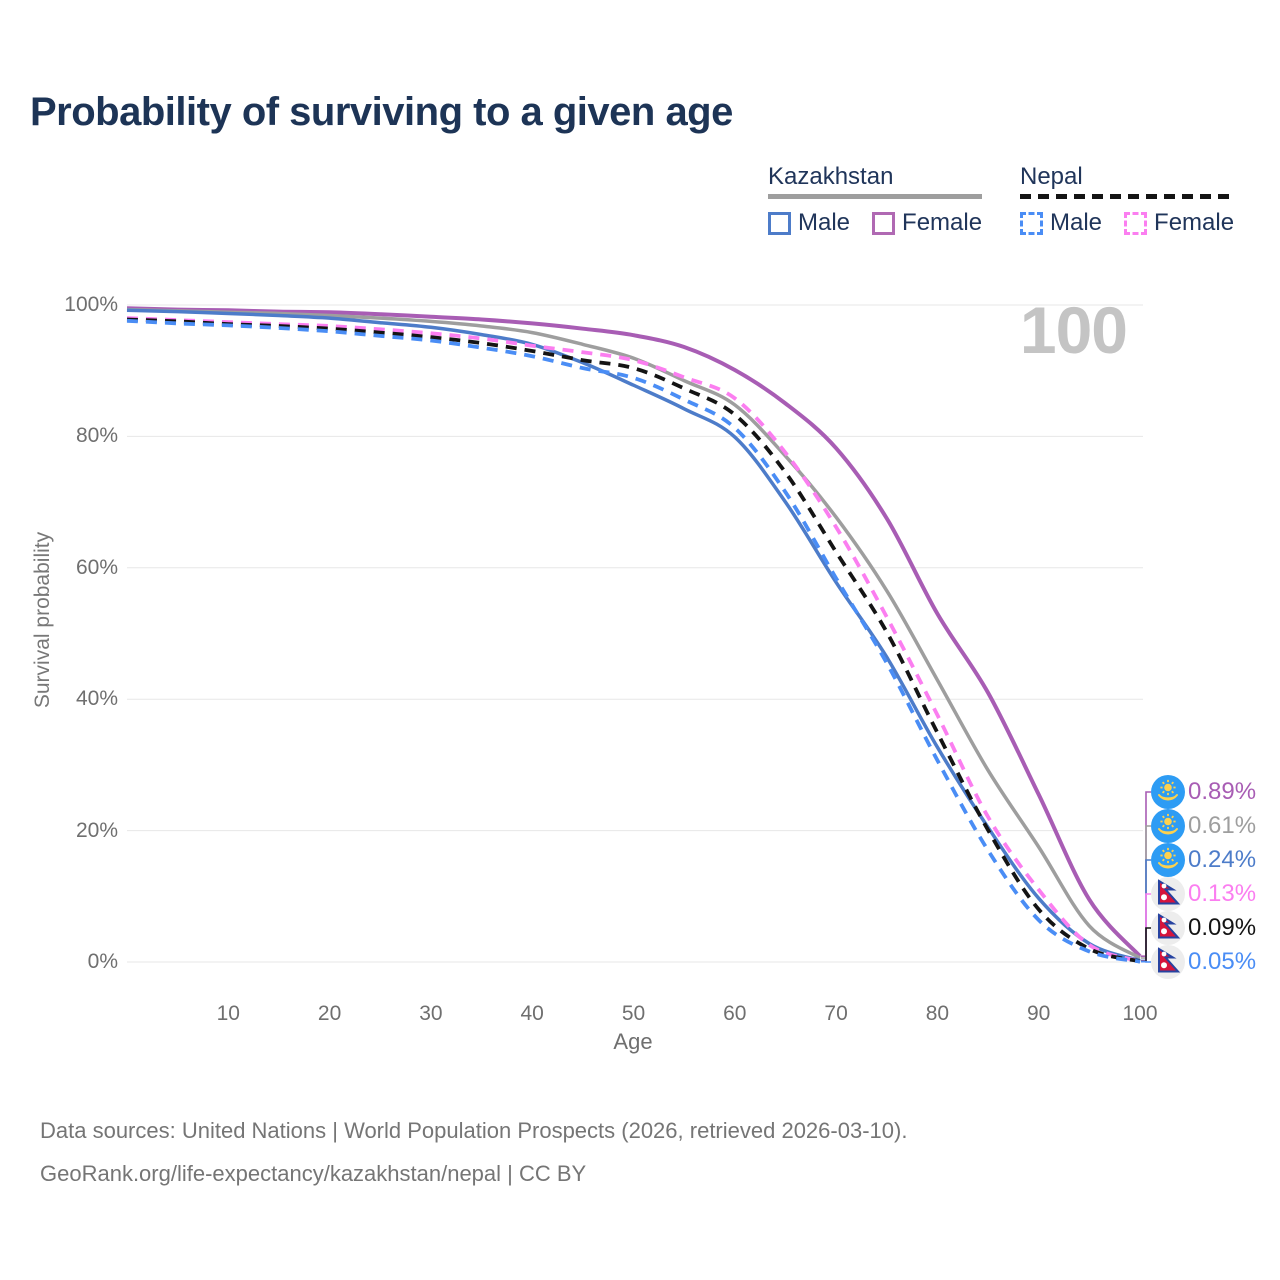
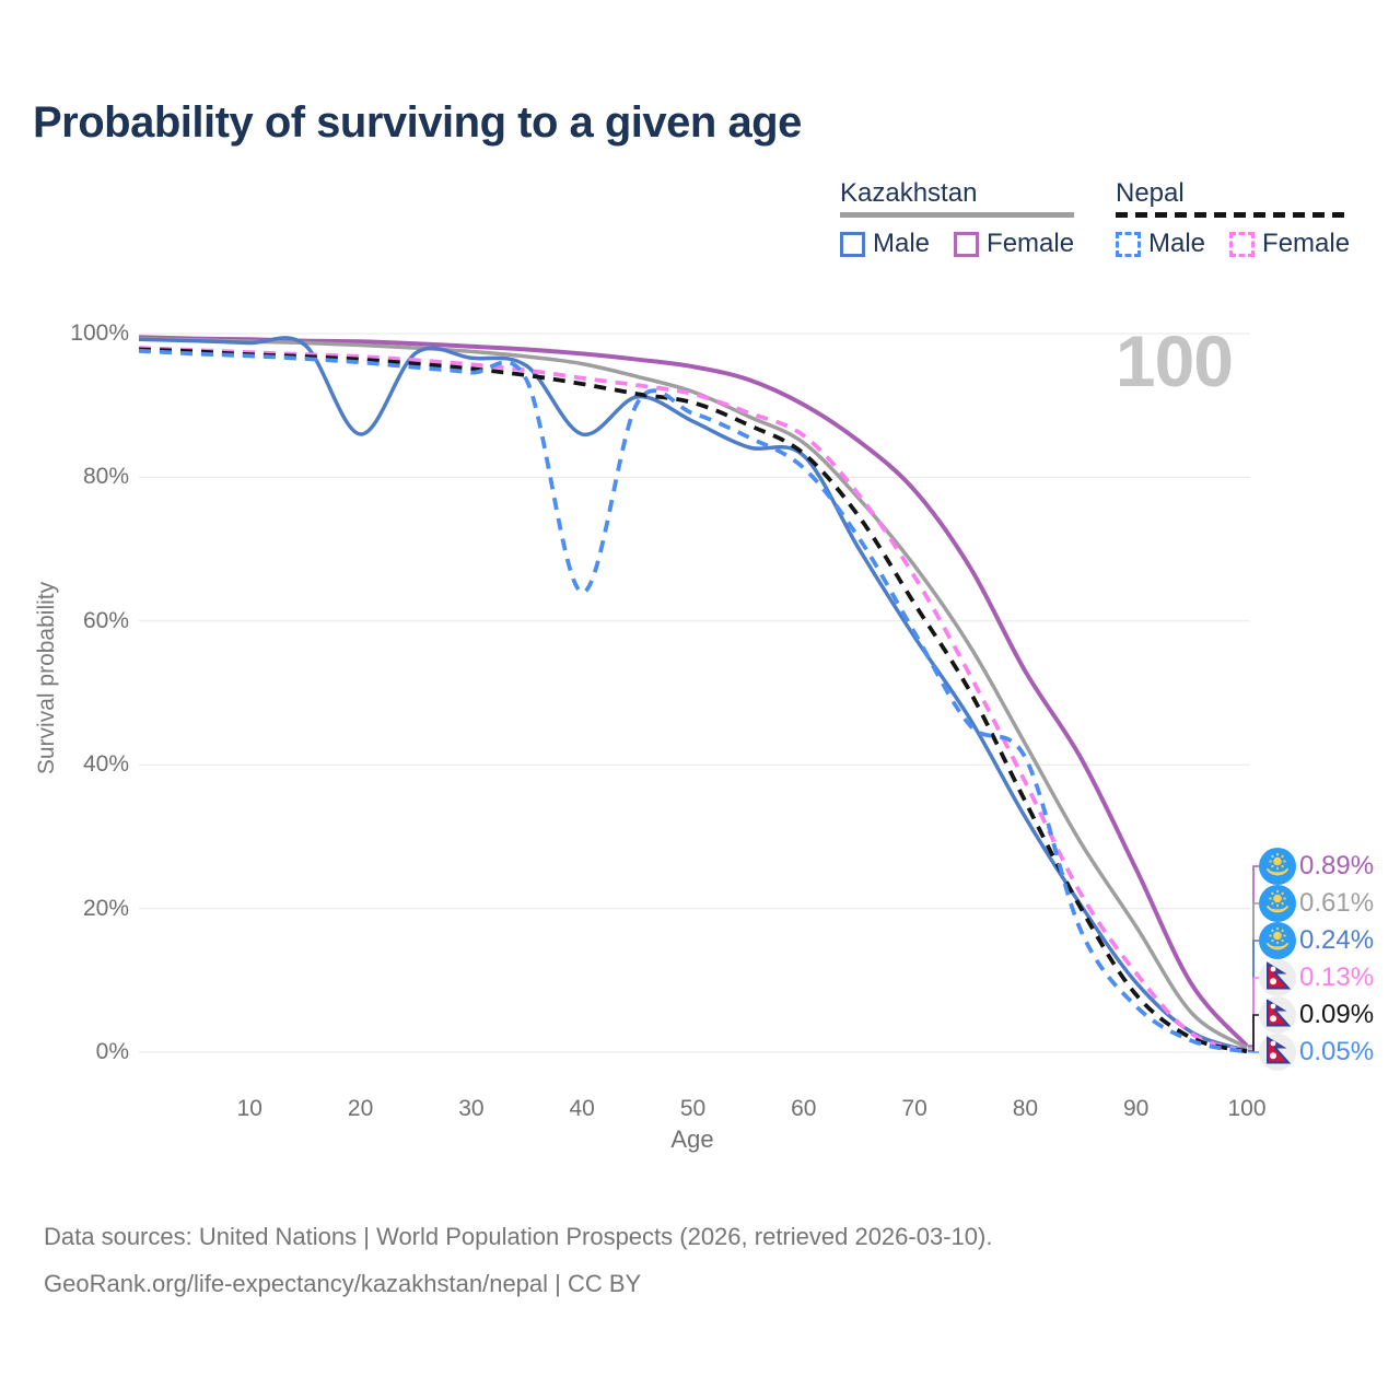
Kazakhstan Male/20: 98% -> 86%
Kazakhstan Male/40: 94% -> 86%
Nepal Male/40: 92% -> 64%
Kazakhstan Male/60: 80% -> 83%
Nepal Male/80: 31% -> 41%
